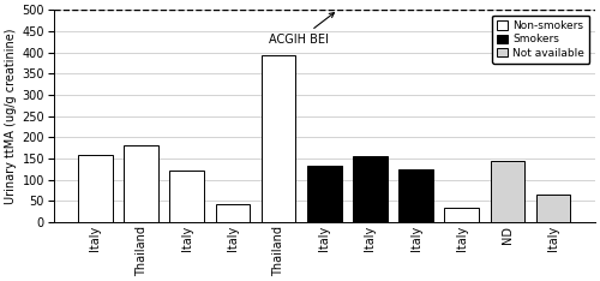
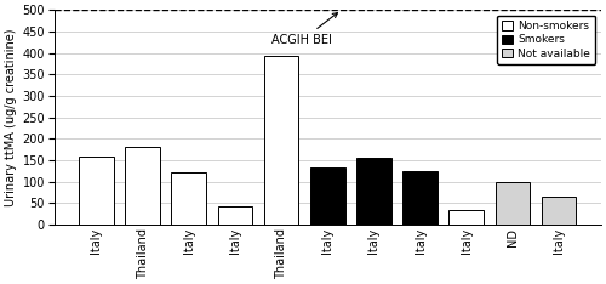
ND: 145 -> 98
